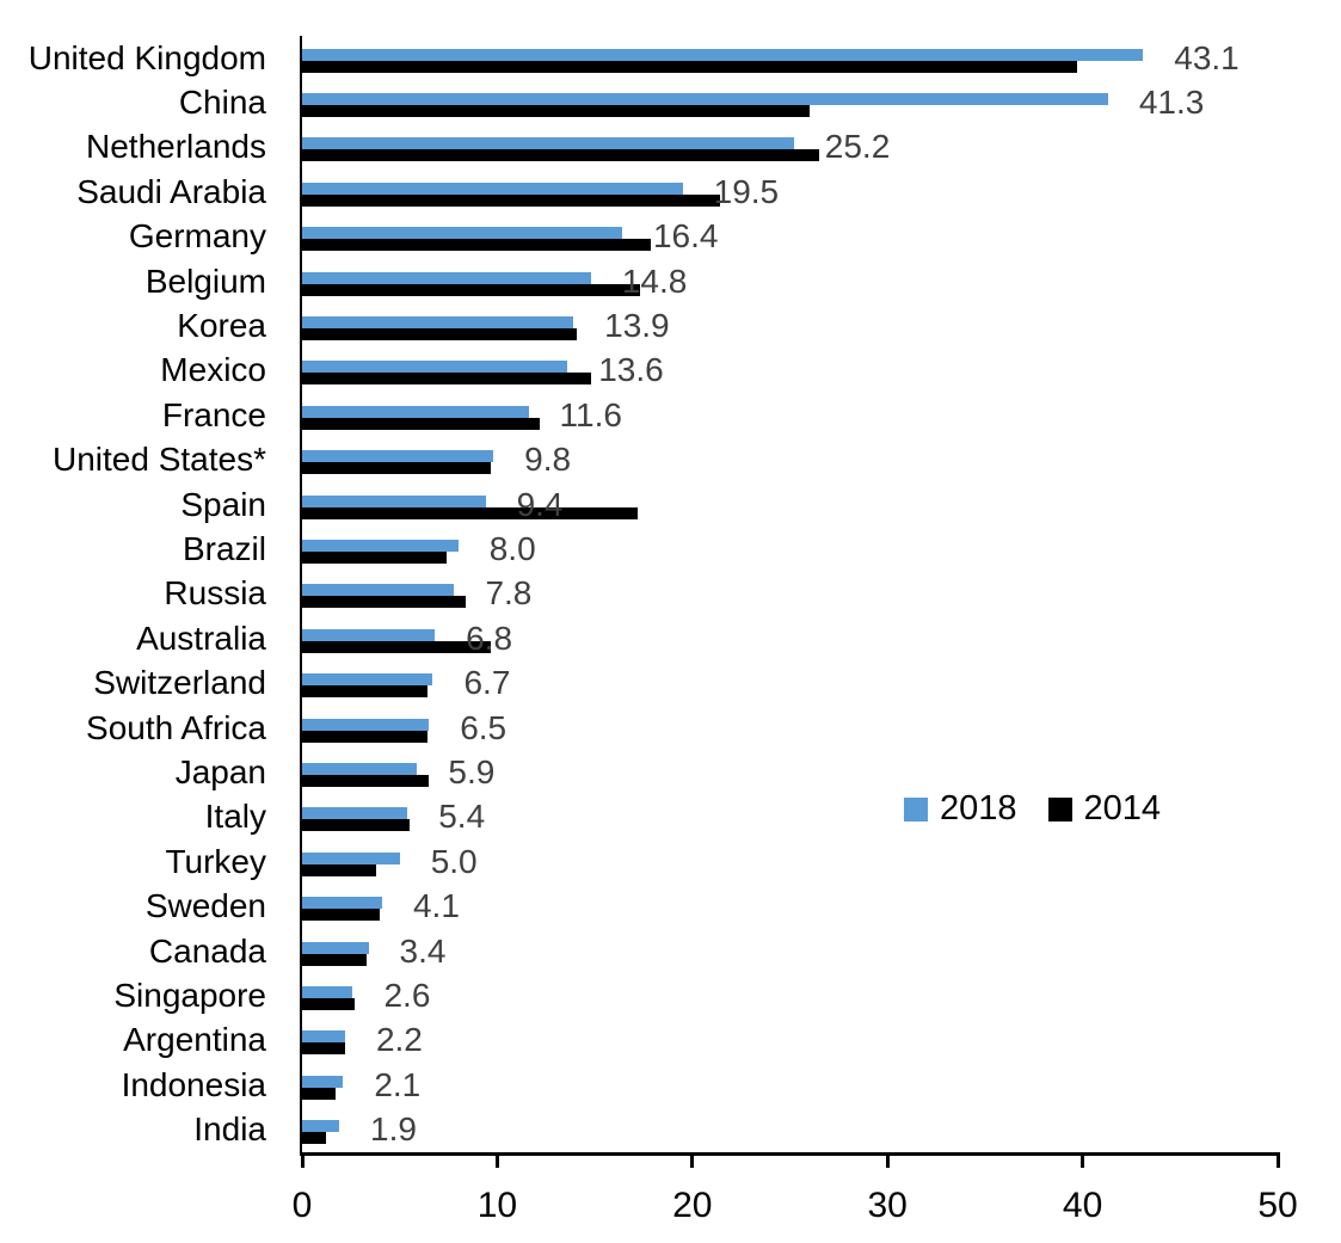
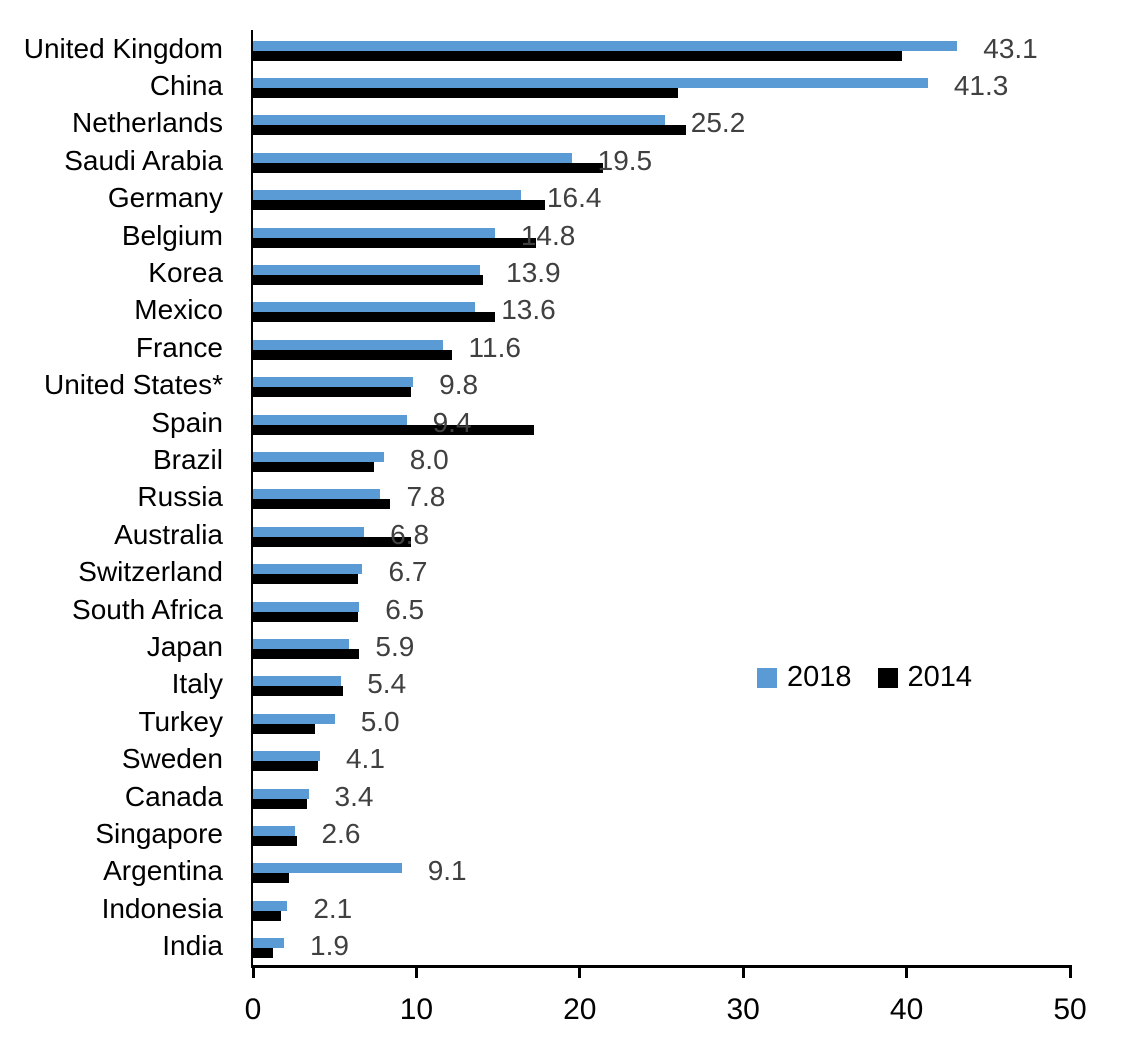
2018/Argentina: 2.2 -> 9.1
